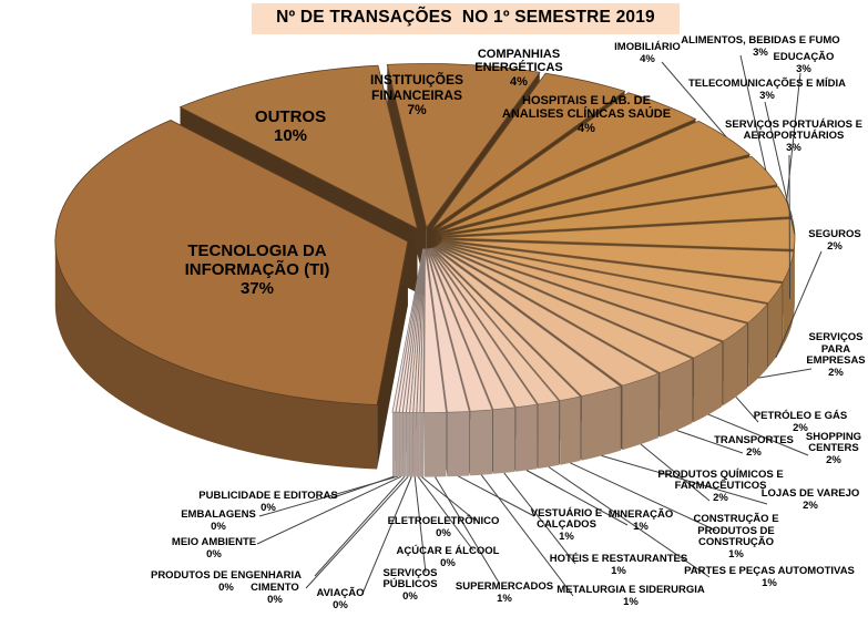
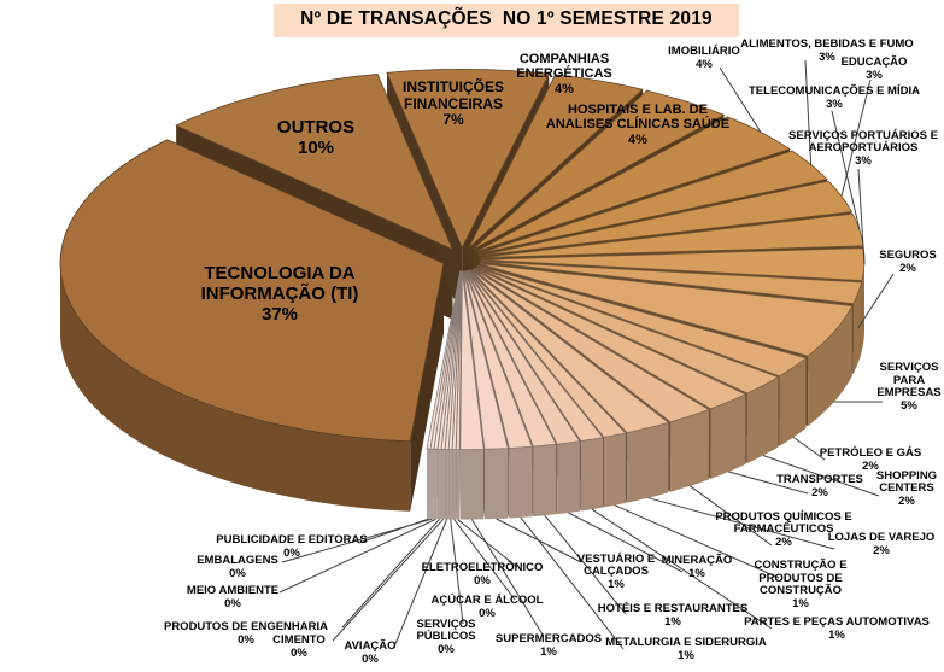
SERVIÇOS PARA EMPRESAS: 2% -> 5%
